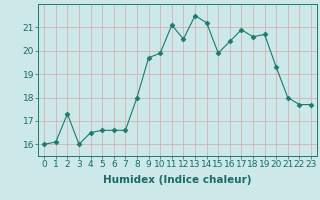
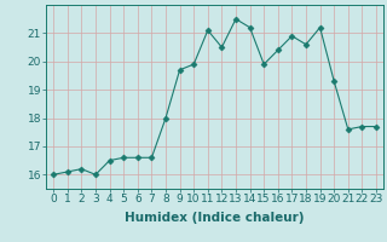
2: 17.3 -> 16.2
19: 20.7 -> 21.2
21: 18.0 -> 17.6
